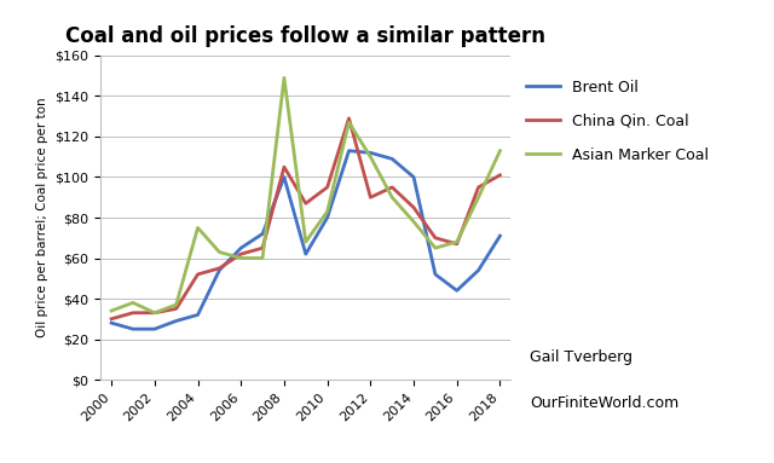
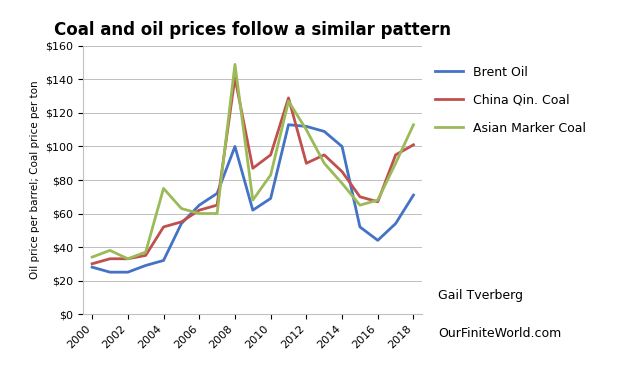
China Qin. Coal/2008: $105 -> $141
Brent Oil/2010: $80 -> $69
